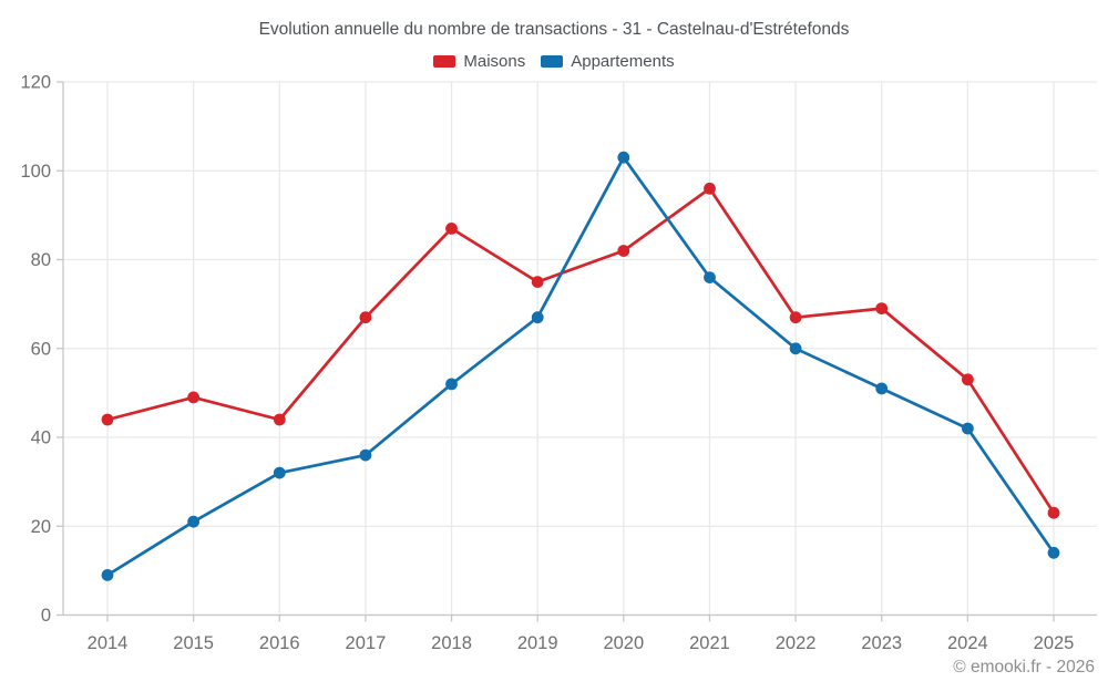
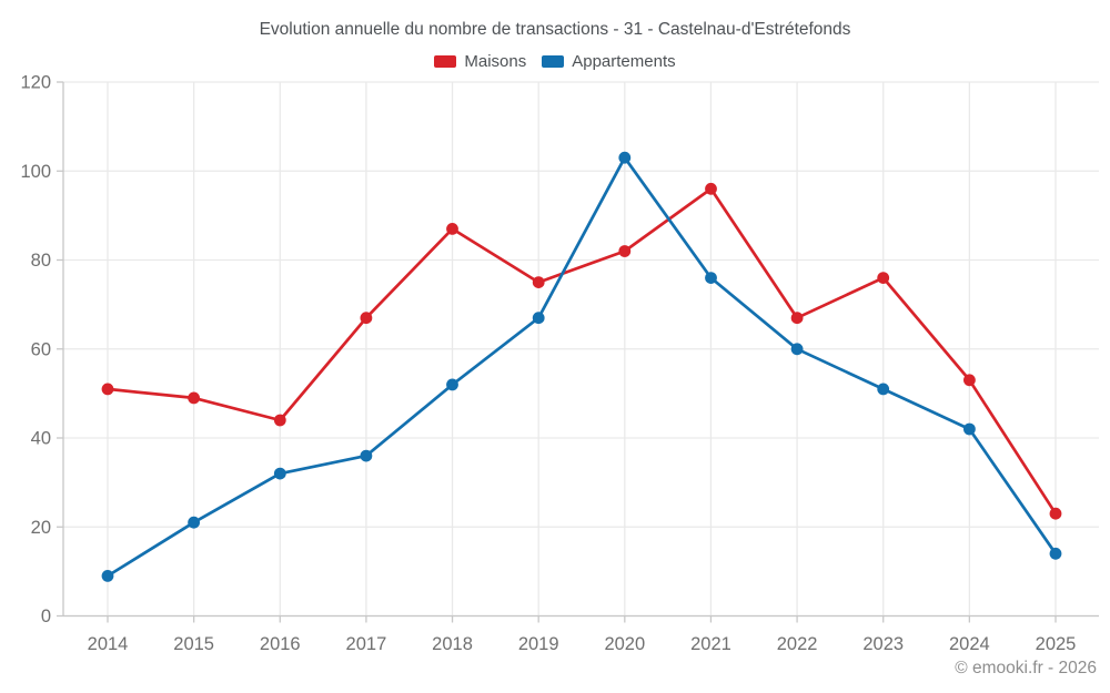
Maisons/2014: 44 -> 51
Maisons/2023: 69 -> 76
